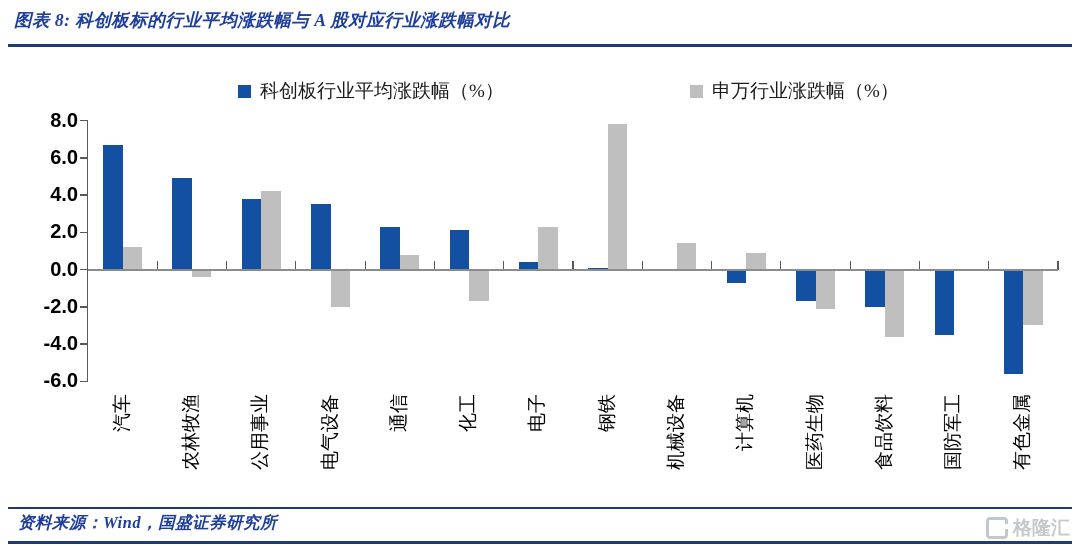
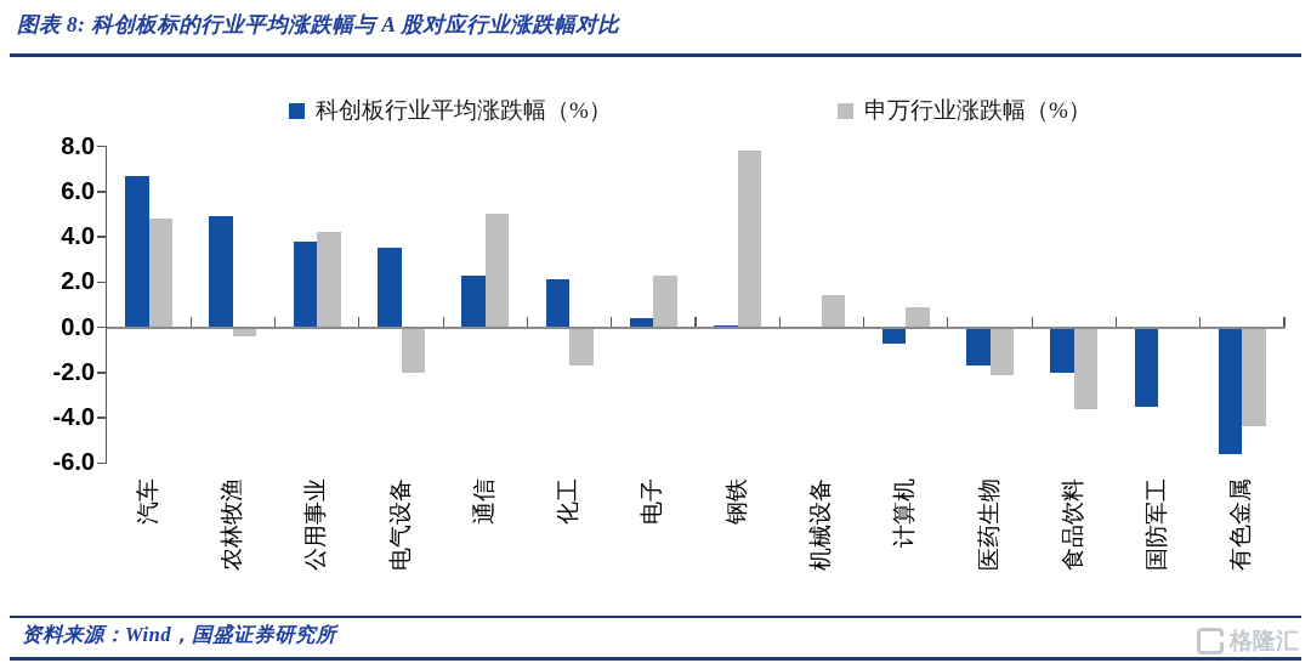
申万行业涨跌幅（%）/汽车: 1.2 -> 4.8
申万行业涨跌幅（%）/通信: 0.8 -> 5.0
申万行业涨跌幅（%）/有色金属: -3.0 -> -4.4
